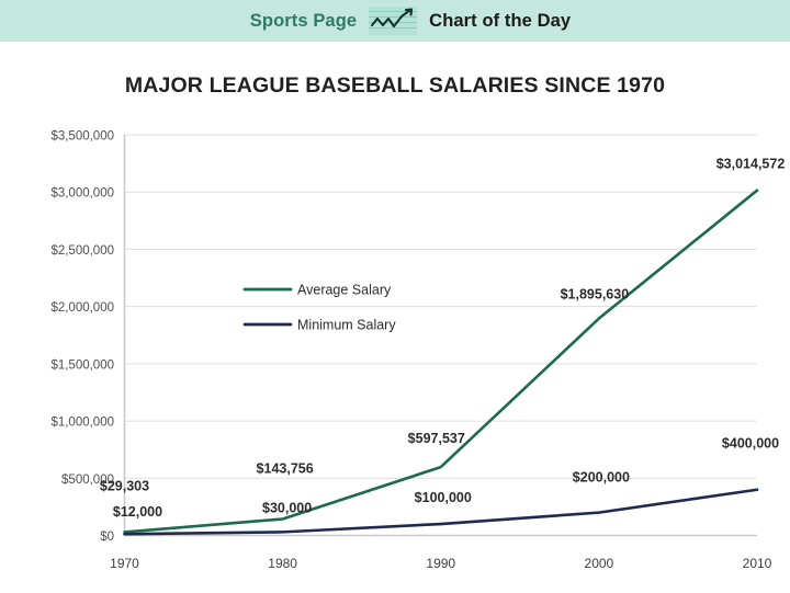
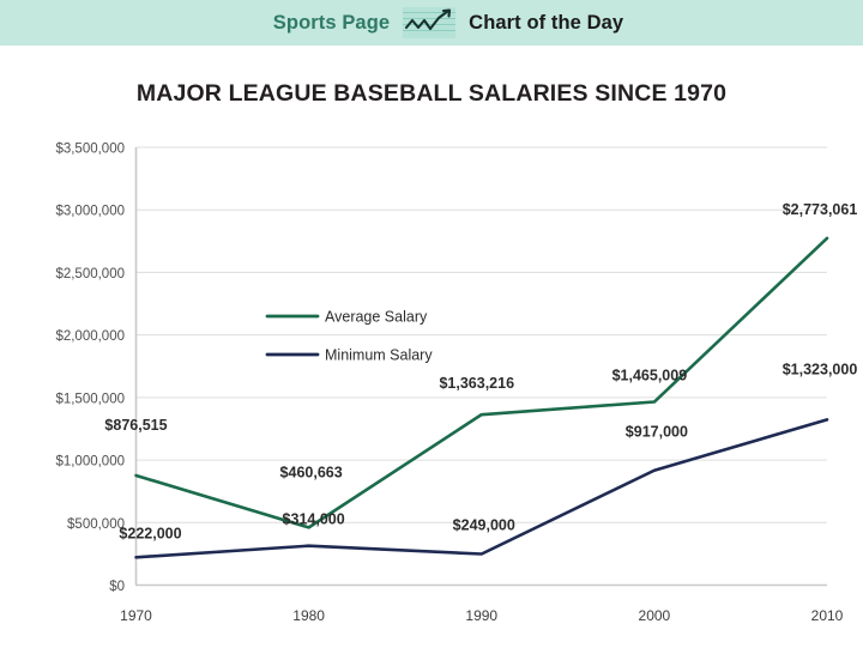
Average Salary/1970: $29,303 -> $876,515
Minimum Salary/1970: $12,000 -> $222,000
Average Salary/1980: $143,756 -> $460,663
Minimum Salary/1980: $30,000 -> $314,000
Average Salary/1990: $597,537 -> $1,363,216
Minimum Salary/1990: $100,000 -> $249,000
Average Salary/2000: $1,895,630 -> $1,465,009
Minimum Salary/2000: $200,000 -> $917,000
Average Salary/2010: $3,014,572 -> $2,773,061
Minimum Salary/2010: $400,000 -> $1,323,000
